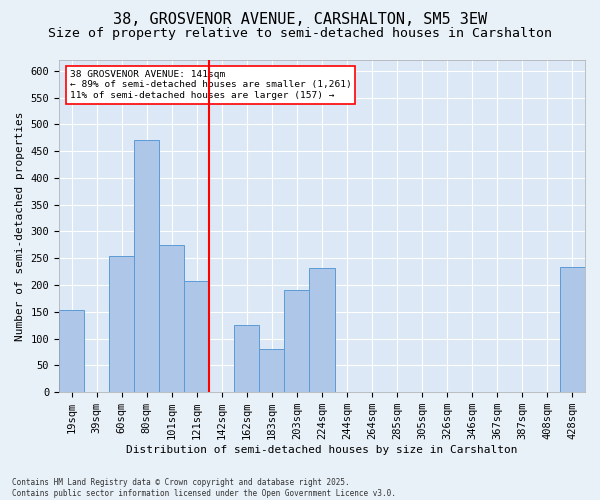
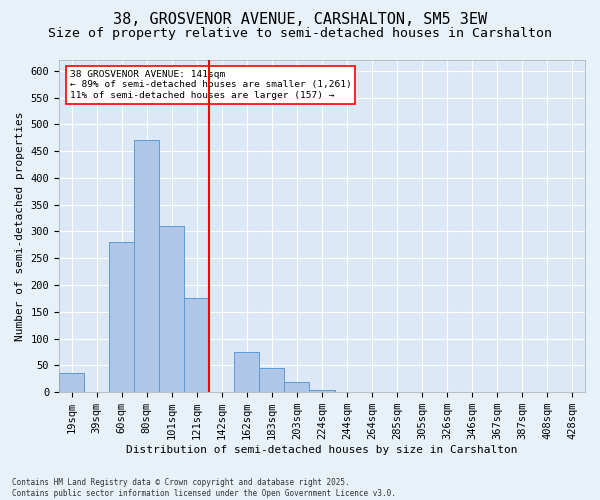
19sqm: 154 -> 35
60sqm: 254 -> 280
101sqm: 274 -> 310
121sqm: 208 -> 175
162sqm: 126 -> 75
183sqm: 80 -> 45
203sqm: 190 -> 20
224sqm: 232 -> 5
428sqm: 234 -> 1
